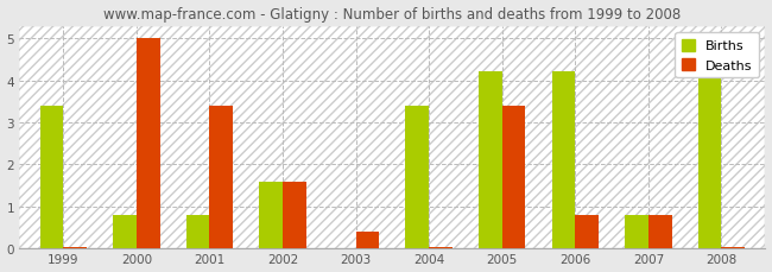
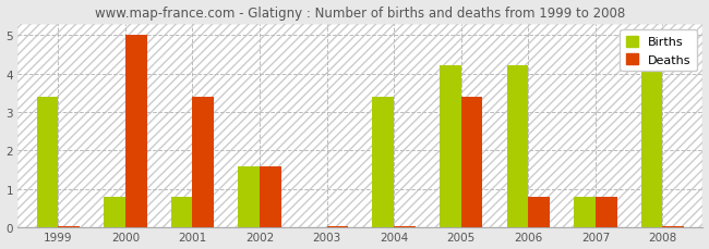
Deaths/2003: 0.40 -> 0.05
